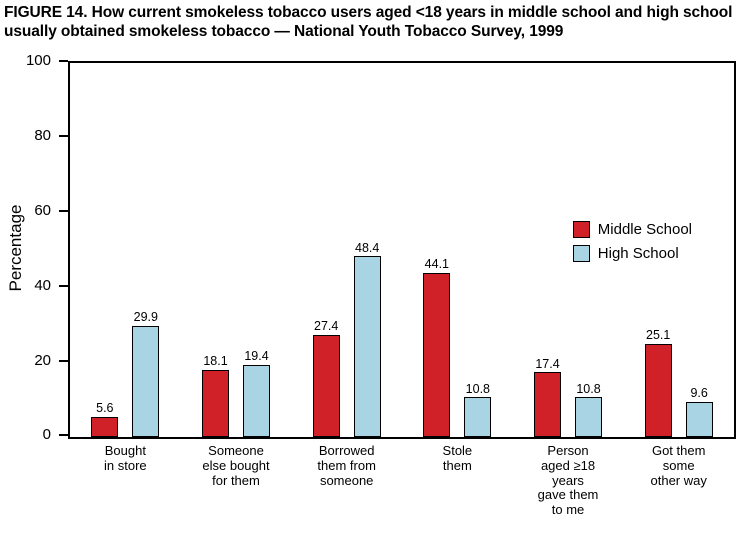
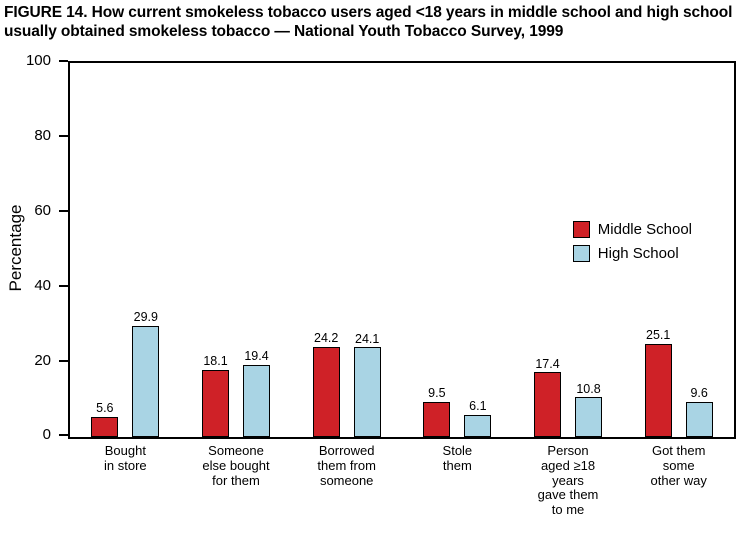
Middle School/Borrowed them from someone: 27.4 -> 24.2
High School/Borrowed them from someone: 48.4 -> 24.1
Middle School/Stole them: 44.1 -> 9.5
High School/Stole them: 10.8 -> 6.1
